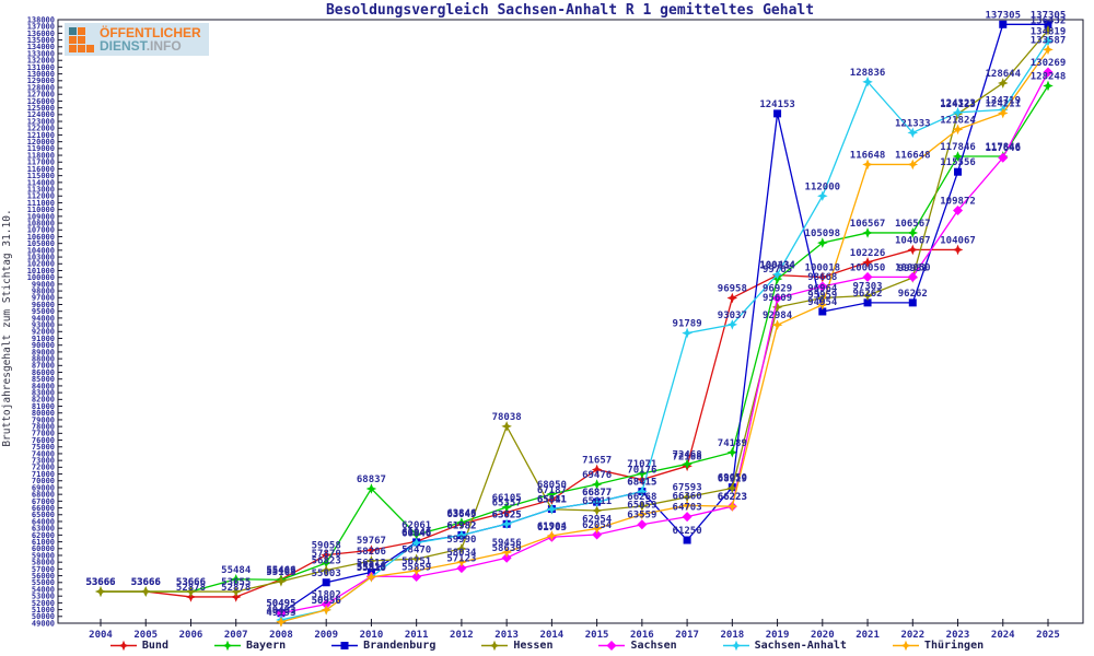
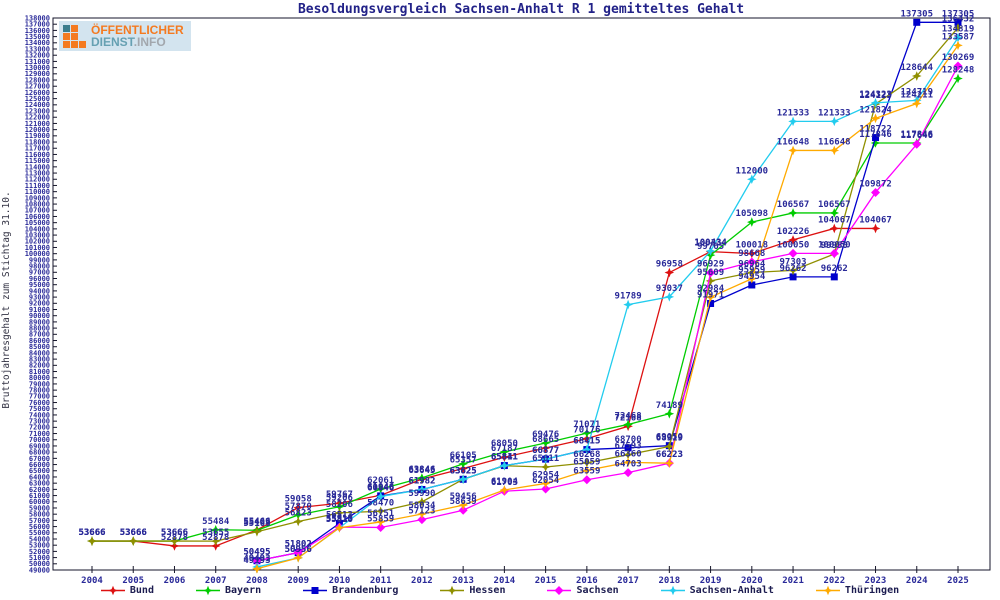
Brandenburg/2009: 55003 -> 51802
Bayern/2010: 68837 -> 59206
Hessen/2013: 78038 -> 63625
Bund/2015: 71657 -> 68665
Brandenburg/2017: 61250 -> 68700
Brandenburg/2019: 124153 -> 91971
Sachsen-Anhalt/2021: 128836 -> 121333
Brandenburg/2023: 115556 -> 118722
